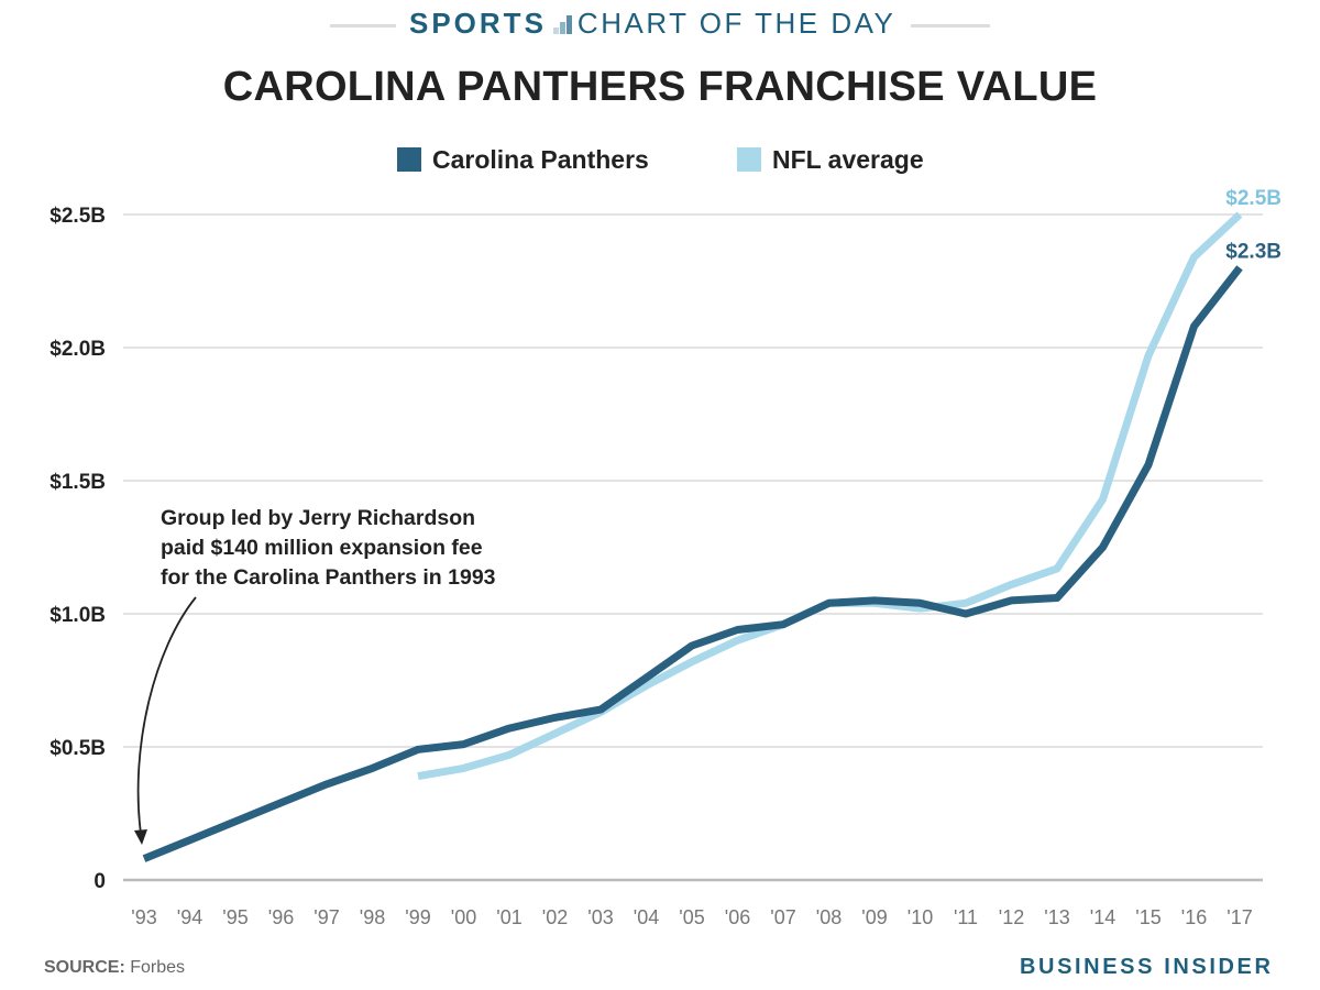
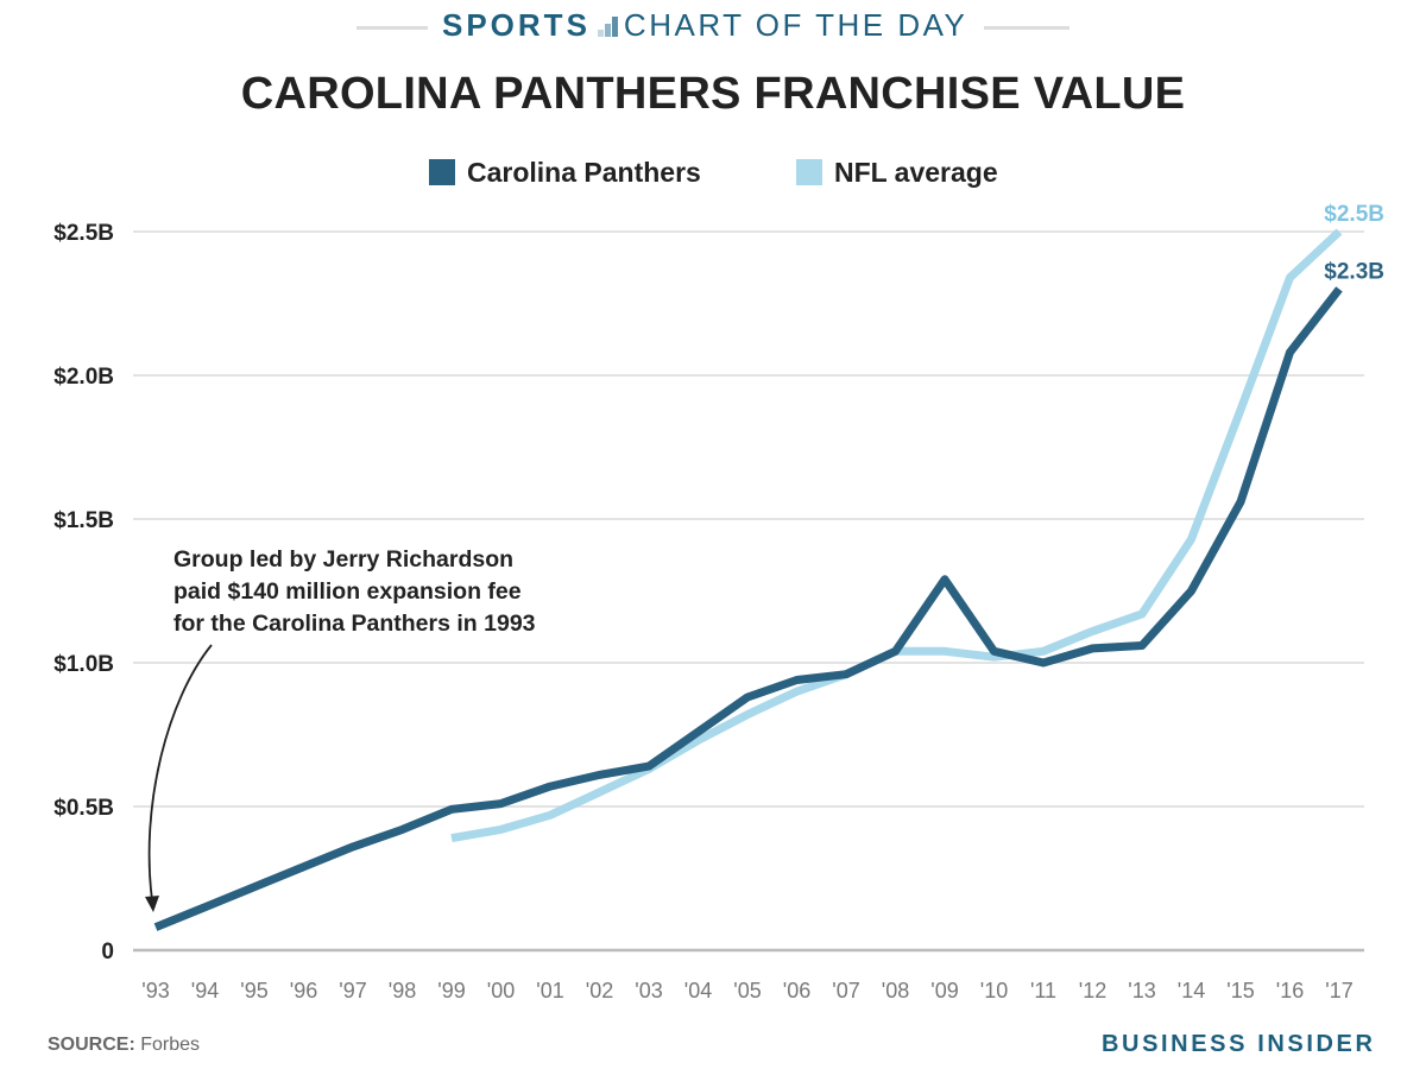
Carolina Panthers/'09: $1.05B -> $1.29B
NFL average/'15: $1.97B -> $1.88B
